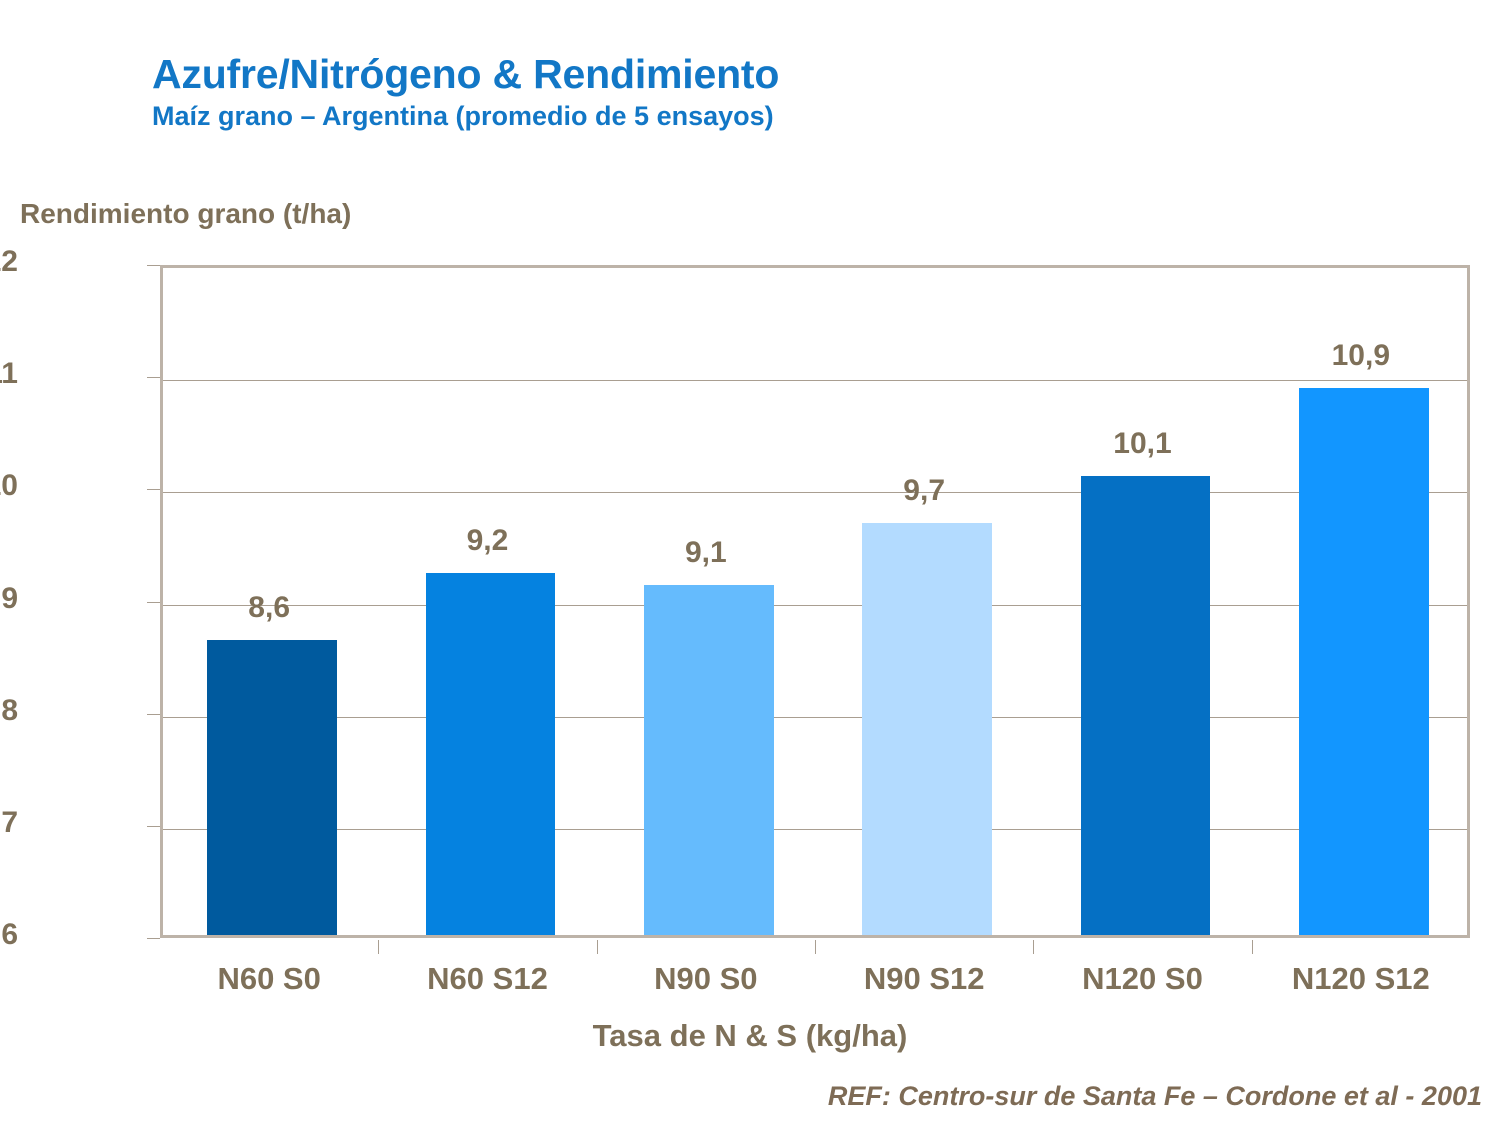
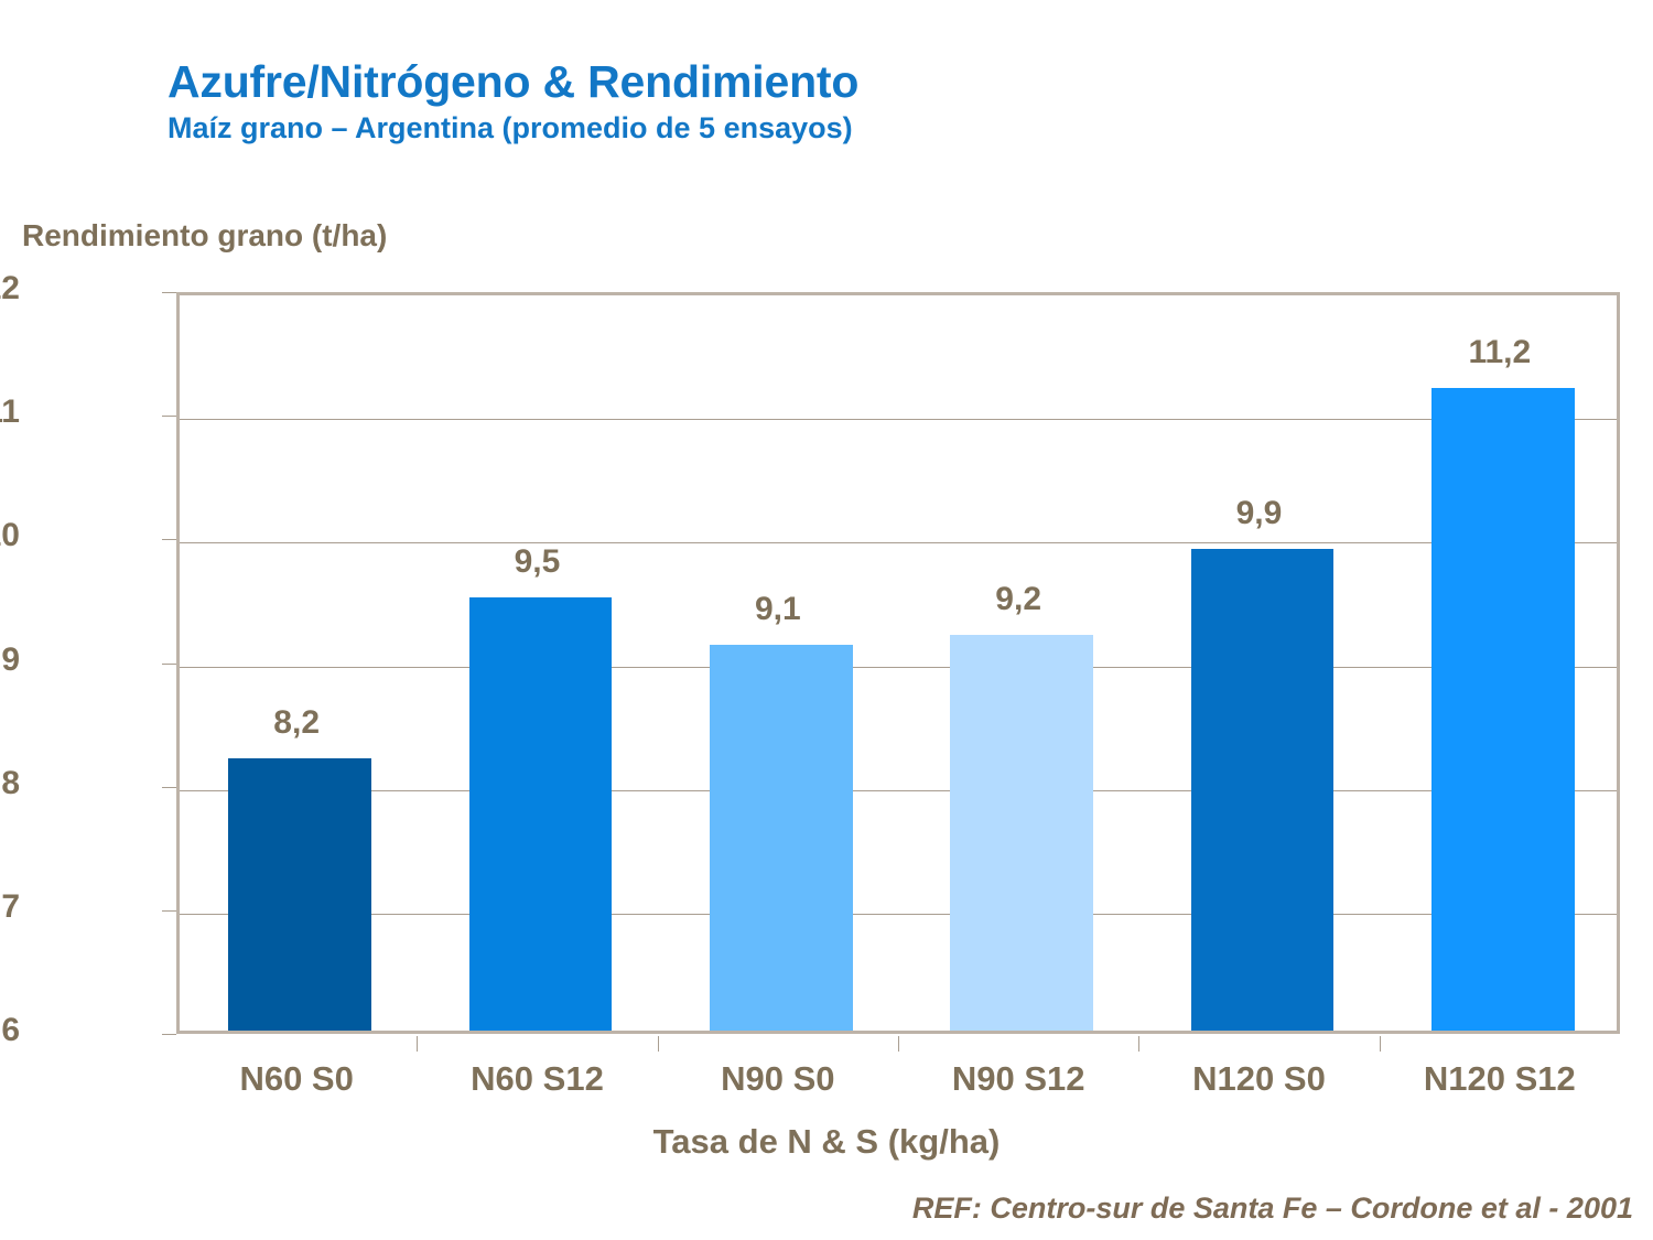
N60 S0: 8,6 -> 8,2
N60 S12: 9,2 -> 9,5
N90 S12: 9,7 -> 9,2
N120 S0: 10,1 -> 9,9
N120 S12: 10,9 -> 11,2
